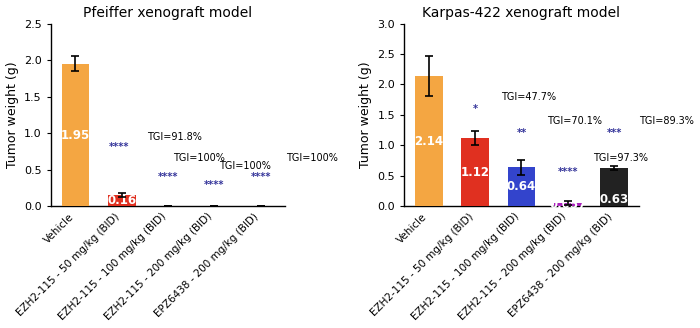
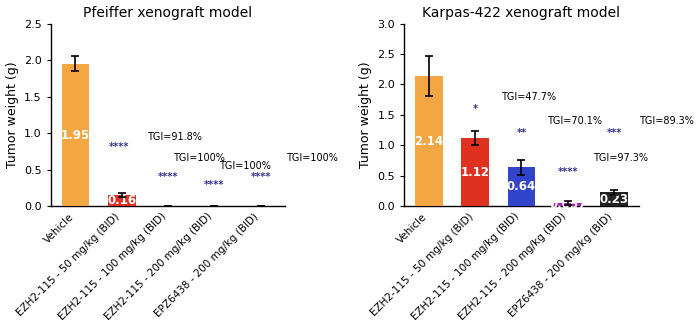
Karpas-422 xenograft model/EPZ6438 - 200 mg/kg (BID): 0.63 -> 0.23
